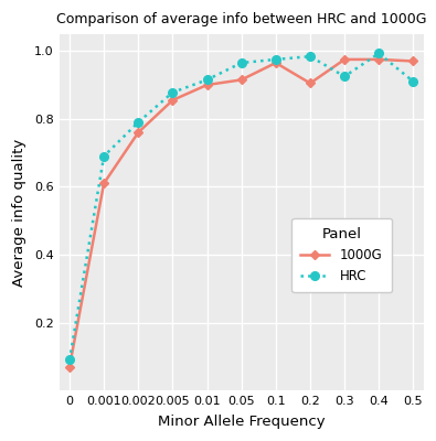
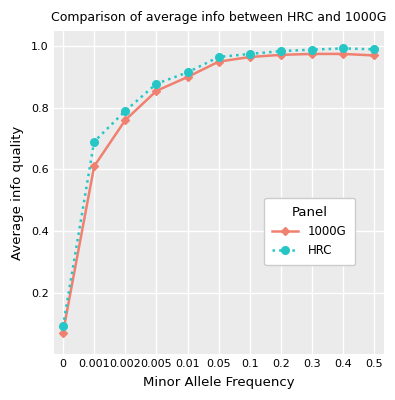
1000G/0.05: 0.915 -> 0.950
1000G/0.2: 0.905 -> 0.972
HRC/0.3: 0.925 -> 0.989
HRC/0.5: 0.910 -> 0.990
